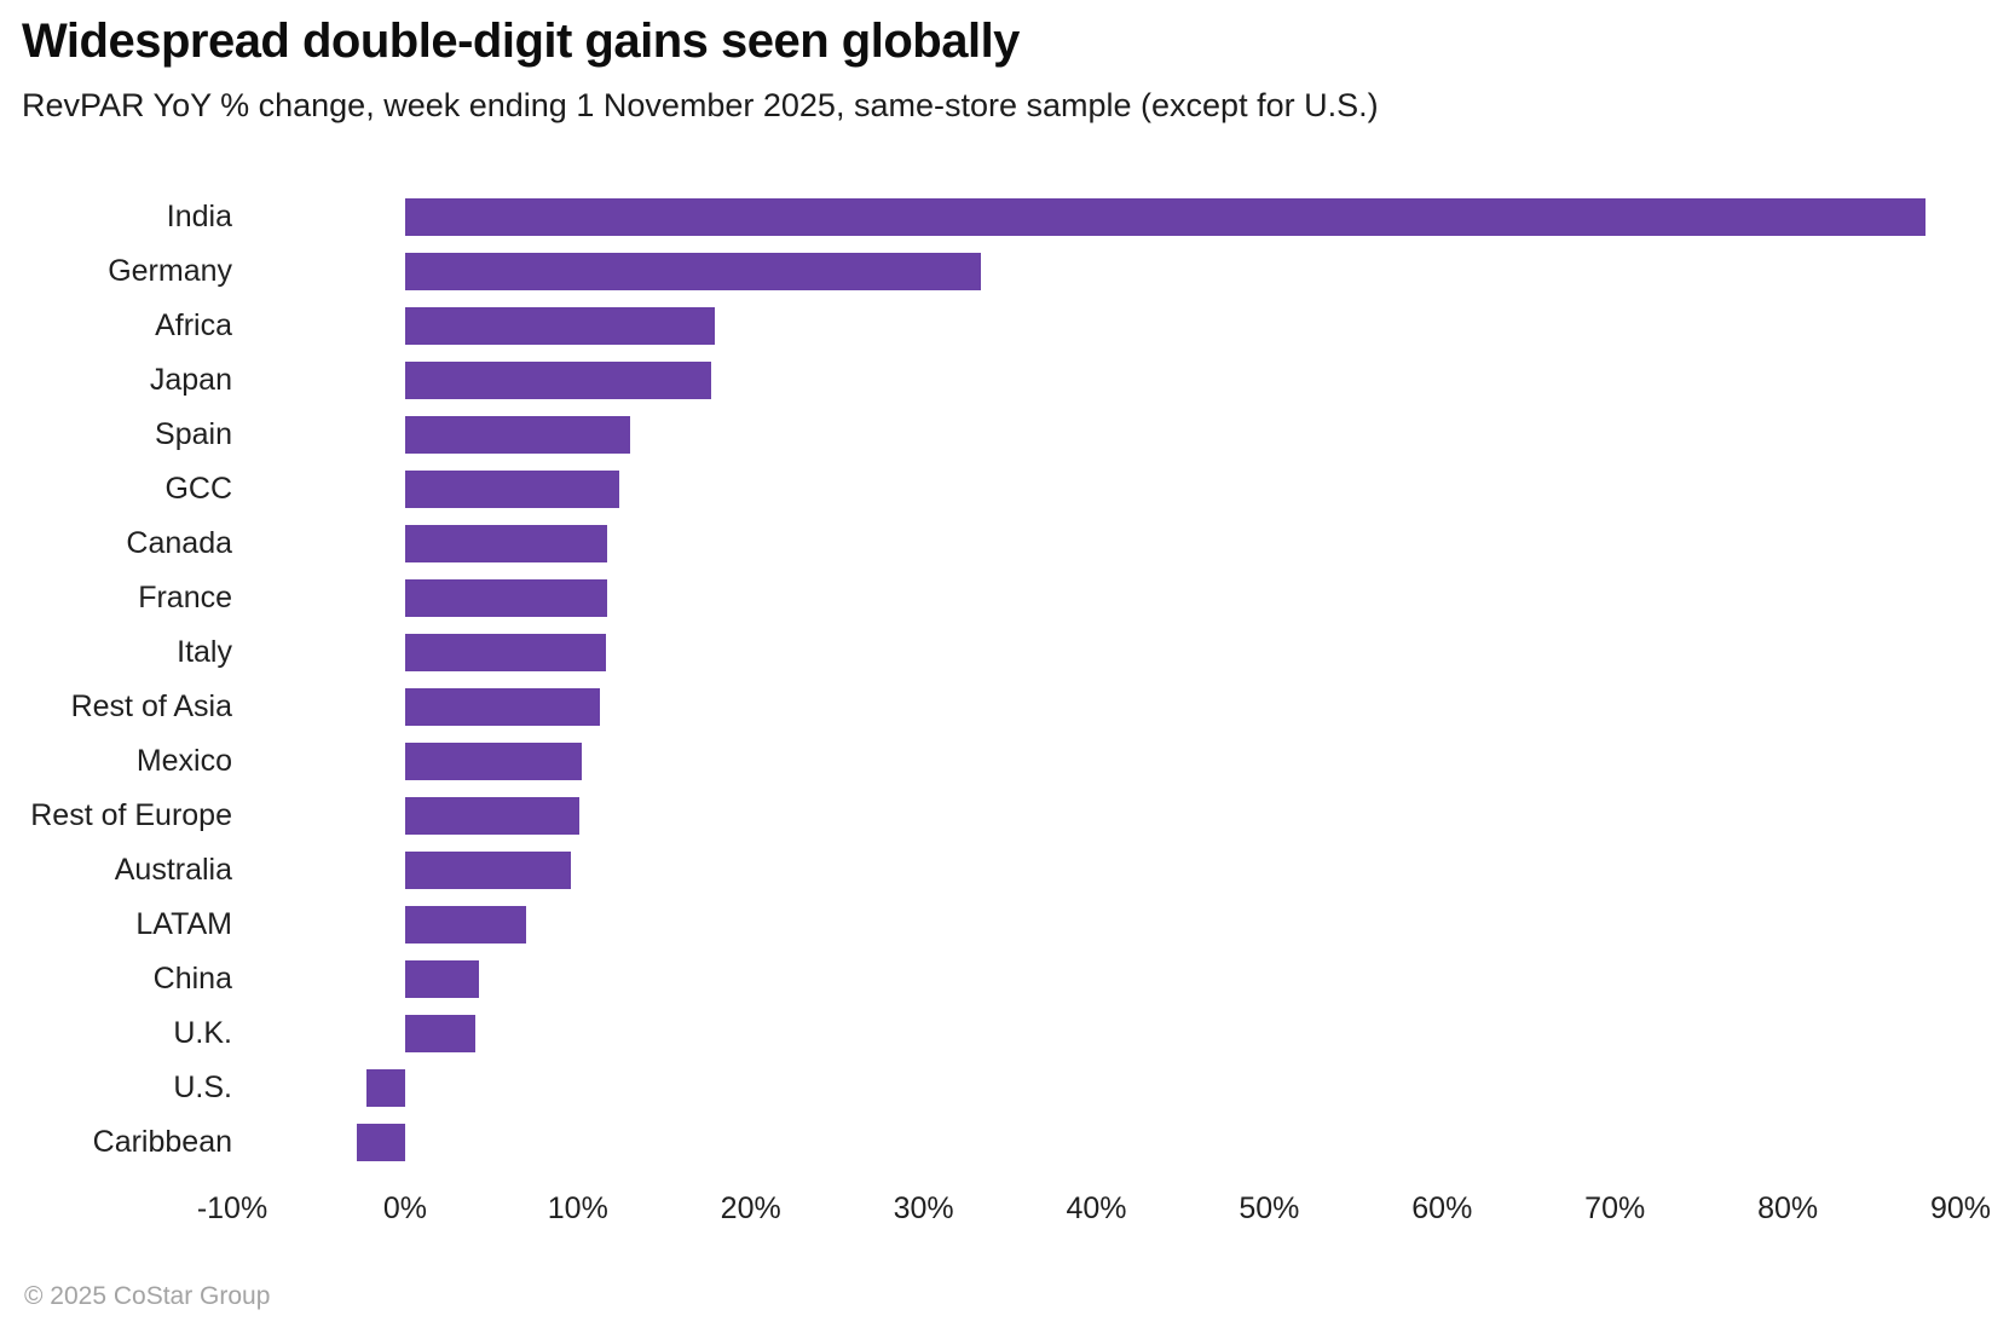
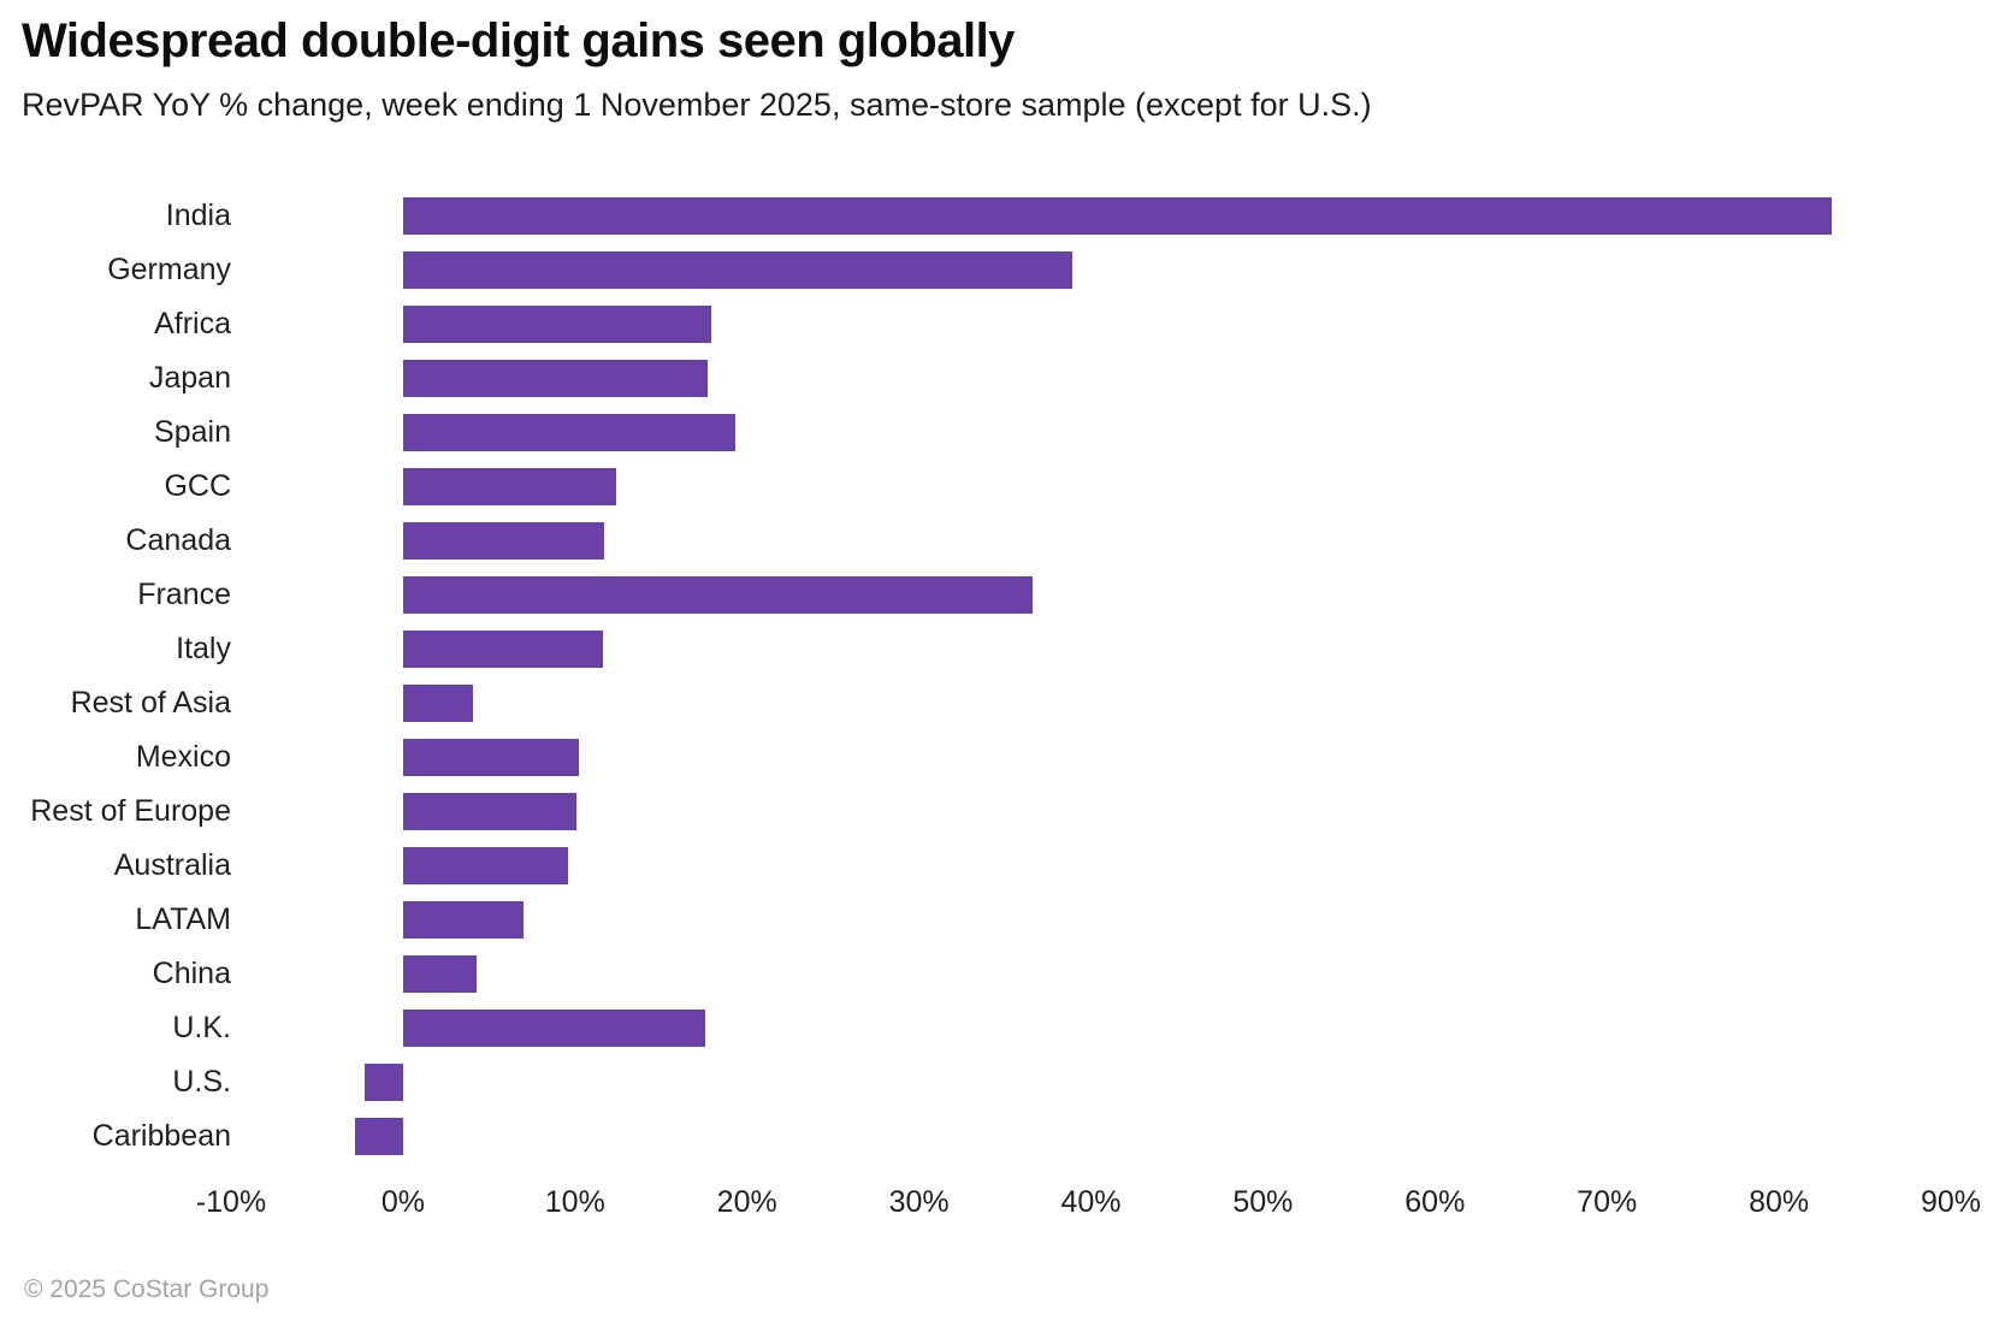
India: 88.0% -> 83.1%
Germany: 33.3% -> 38.9%
Spain: 13.0% -> 19.3%
France: 11.7% -> 36.6%
Rest of Asia: 11.3% -> 4.1%
U.K.: 4.1% -> 17.6%
